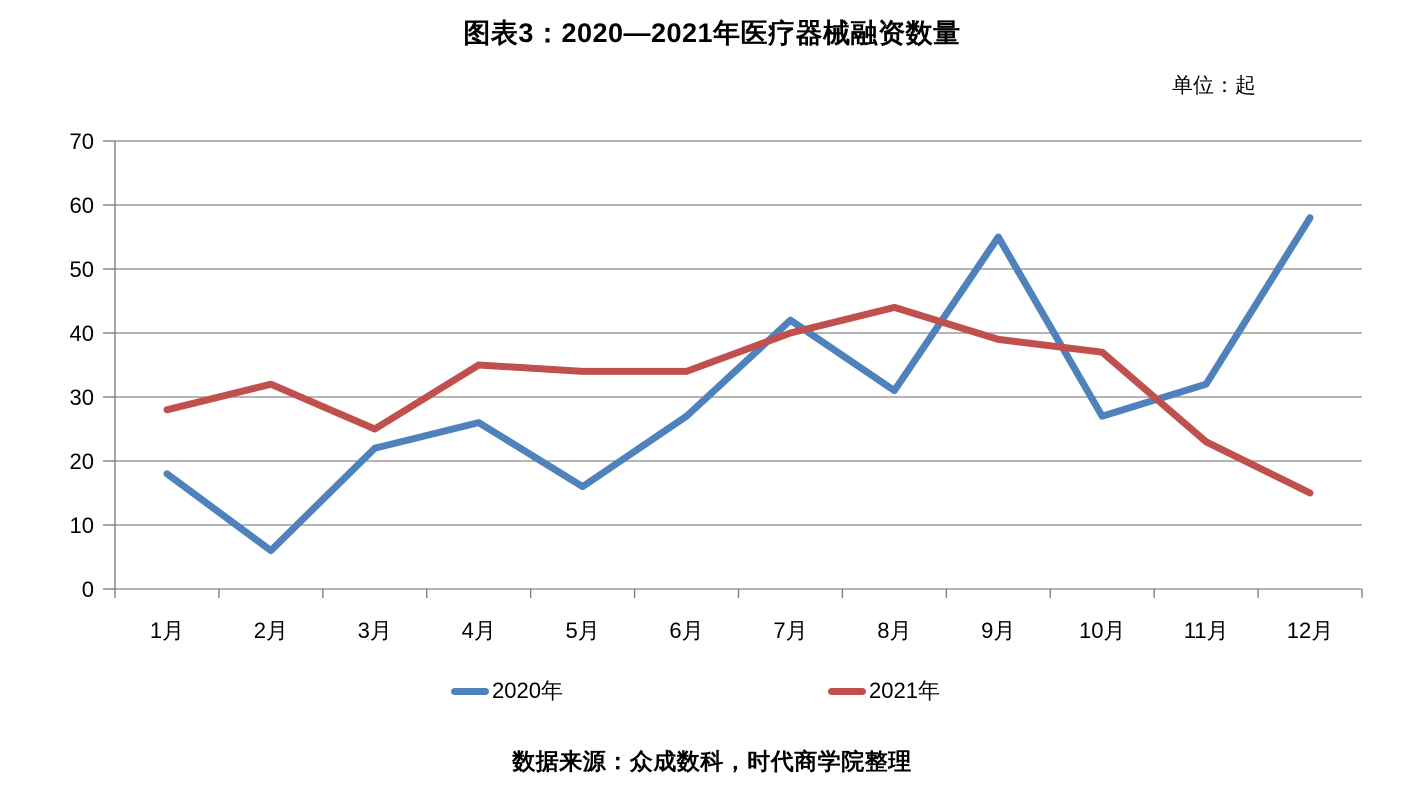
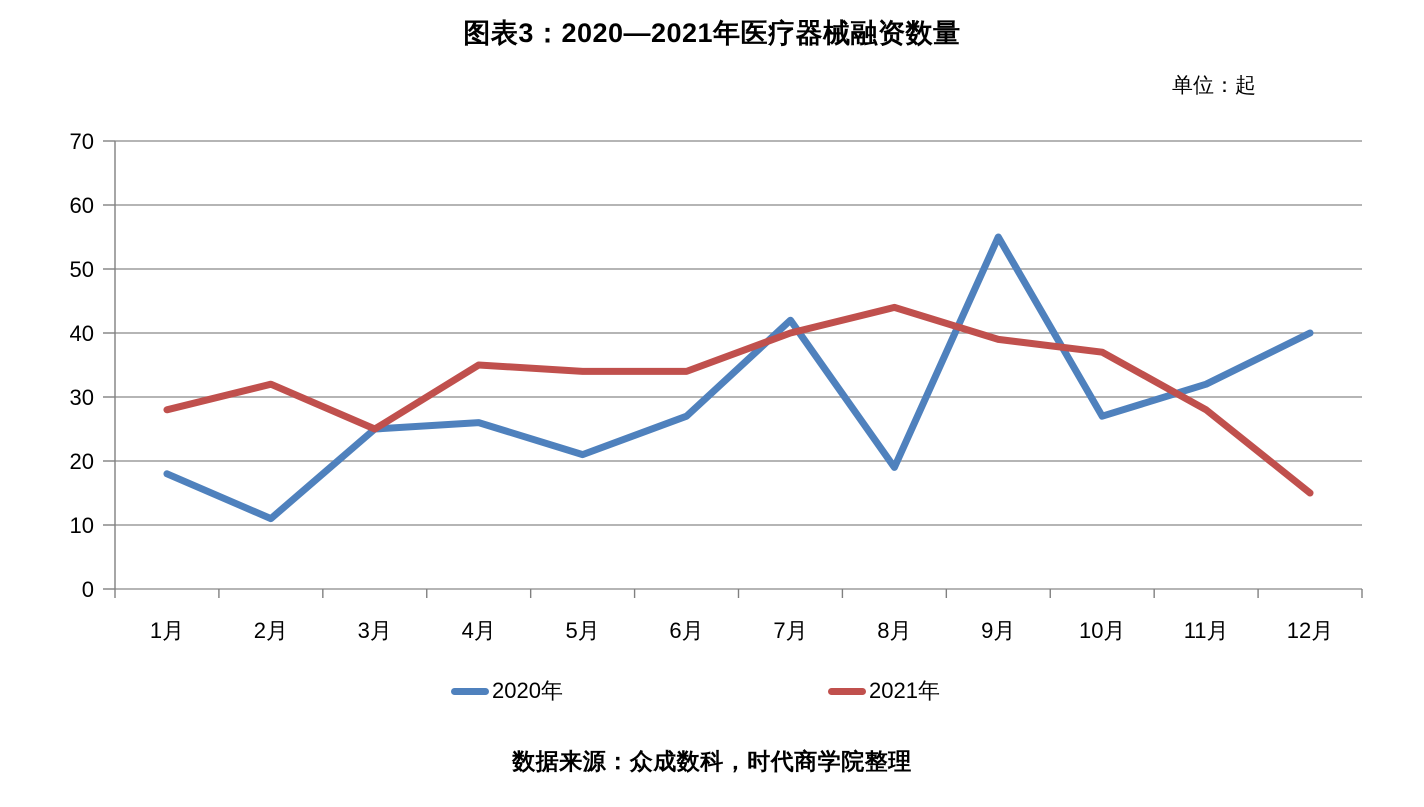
2020年/2月: 6 -> 11
2020年/3月: 22 -> 25
2020年/5月: 16 -> 21
2020年/8月: 31 -> 19
2021年/11月: 23 -> 28
2020年/12月: 58 -> 40
